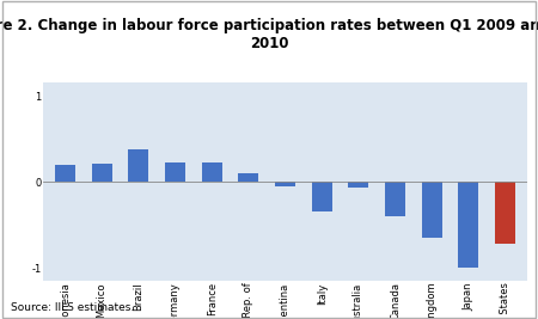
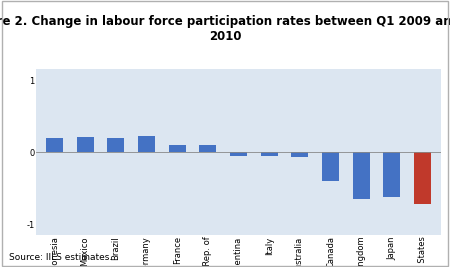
Brazil: 0.38 -> 0.20
France: 0.22 -> 0.10
Italy: -0.34 -> -0.05
Japan: -1.00 -> -0.62
